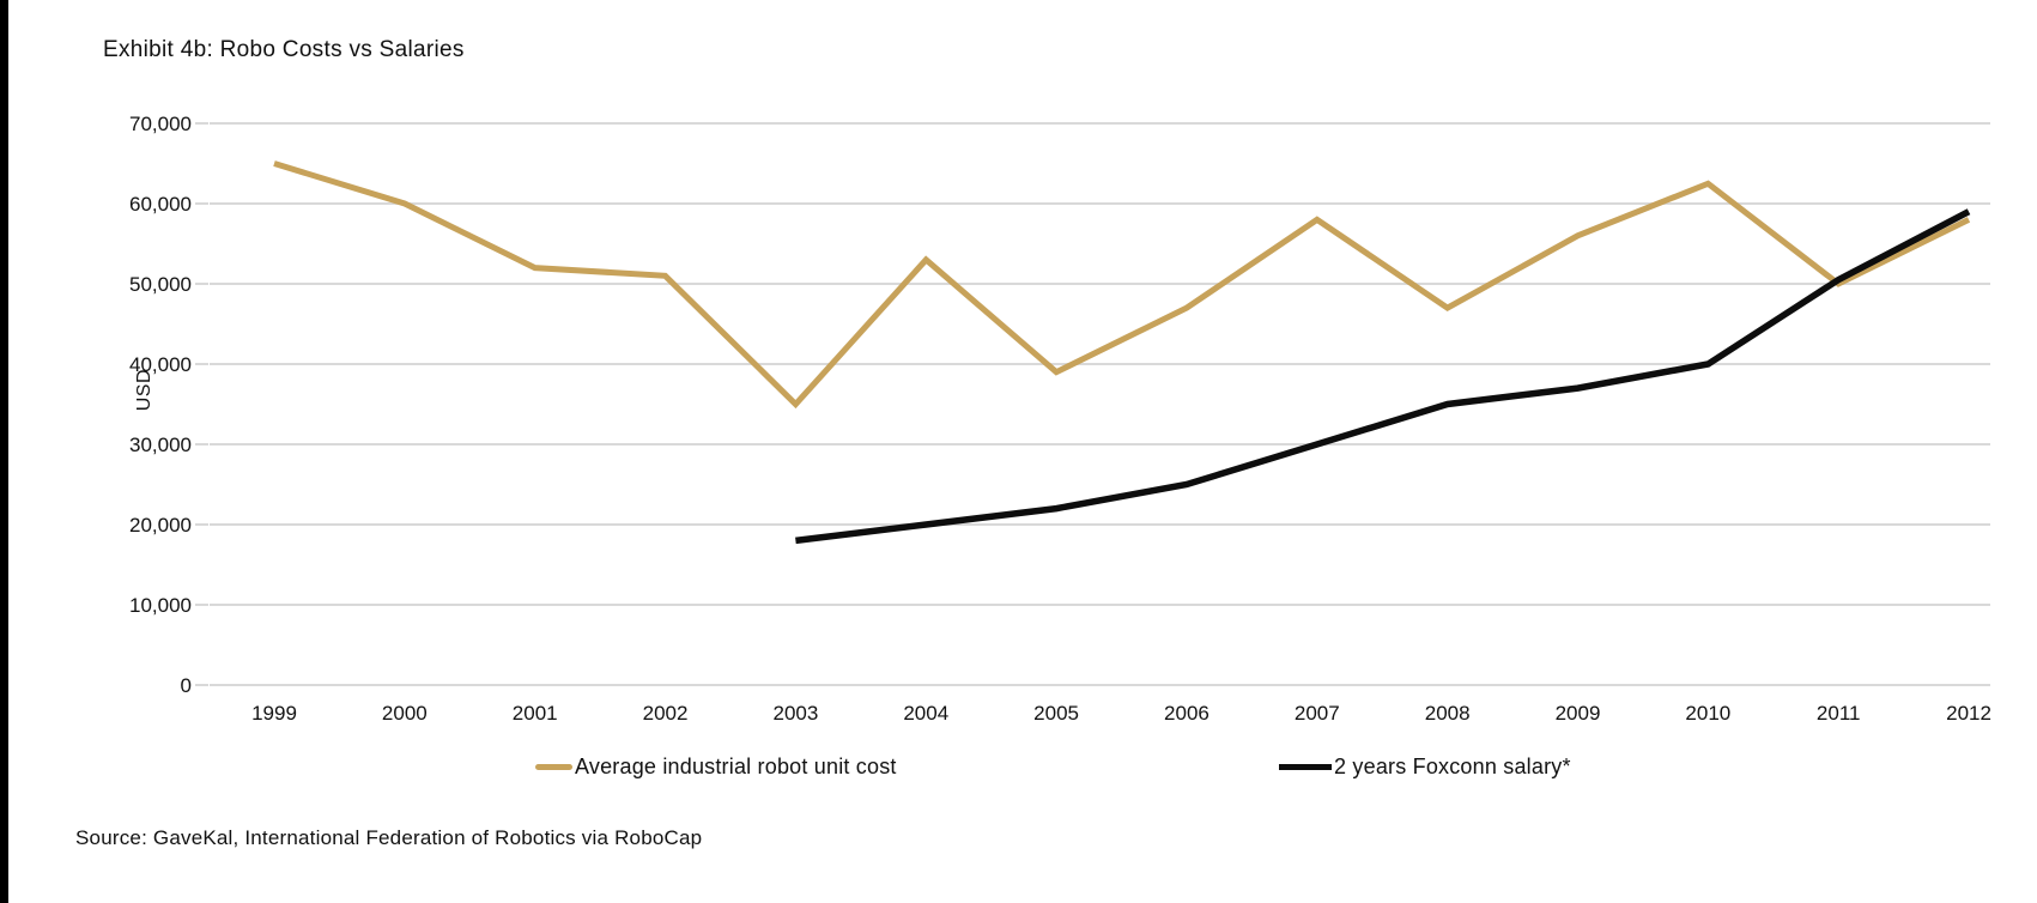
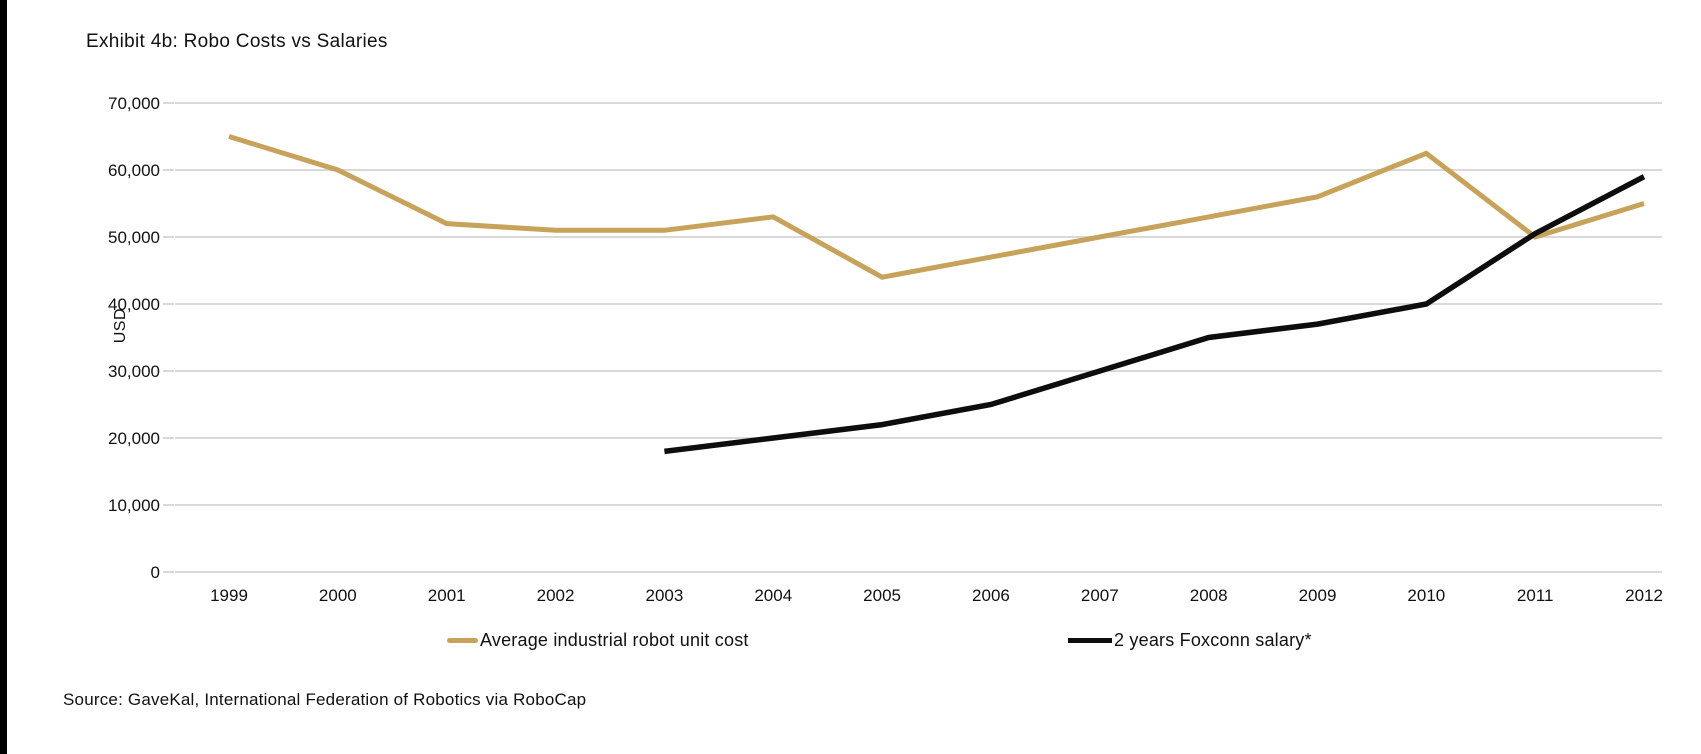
Average industrial robot unit cost/2003: 35000 -> 51000
Average industrial robot unit cost/2005: 39000 -> 44000
Average industrial robot unit cost/2007: 58000 -> 50000
Average industrial robot unit cost/2008: 47000 -> 53000
Average industrial robot unit cost/2012: 58000 -> 55000
